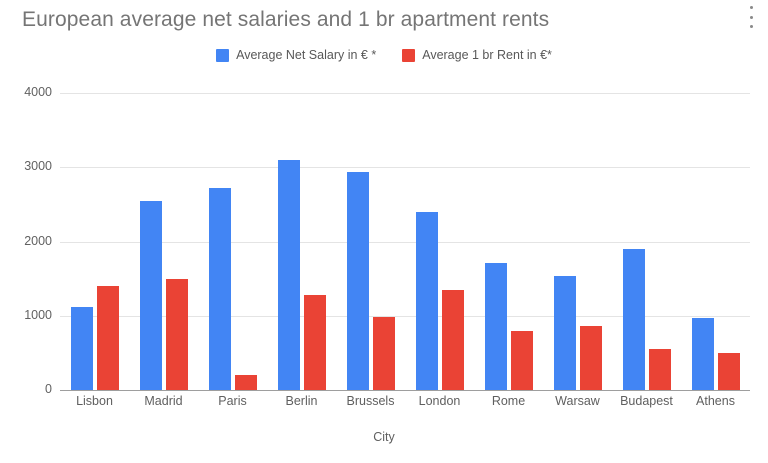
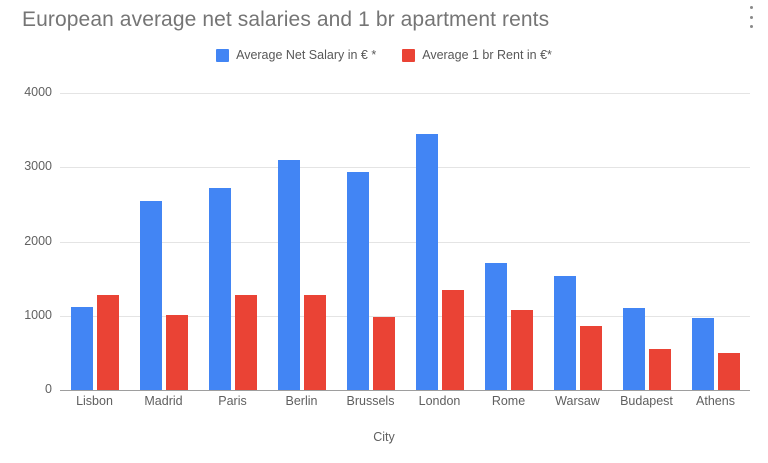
Average 1 br Rent in €*/Lisbon: 1400 -> 1300
Average 1 br Rent in €*/Madrid: 1500 -> 1000
Average 1 br Rent in €*/Paris: 200 -> 1300
Average Net Salary in € */London: 2400 -> 3400
Average 1 br Rent in €*/Rome: 800 -> 1100
Average Net Salary in € */Budapest: 1900 -> 1100
